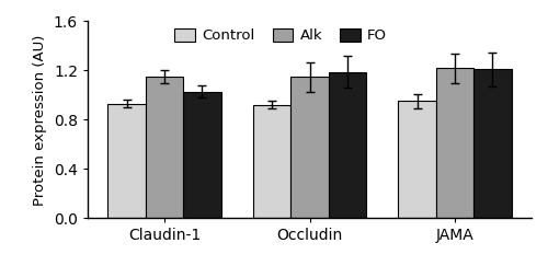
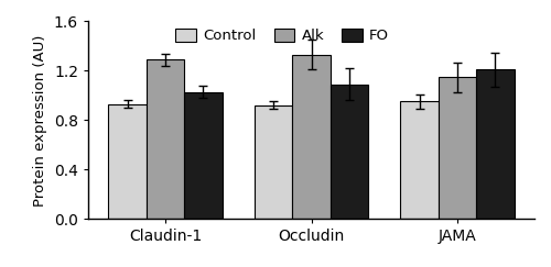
Alk/Claudin-1: 1.15 -> 1.29
Alk/Occludin: 1.15 -> 1.33
FO/Occludin: 1.19 -> 1.09
Alk/JAMA: 1.22 -> 1.15
